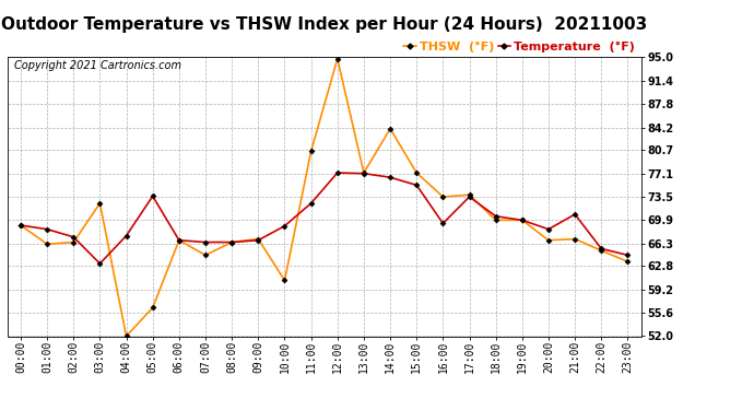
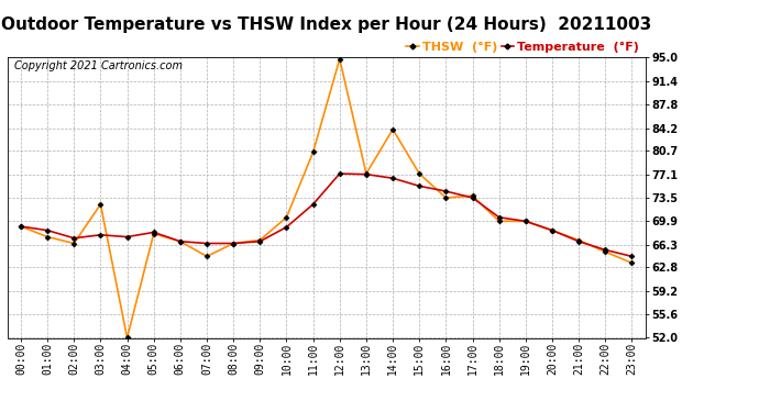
THSW (°F)/01:00: 66.2 -> 67.5
Temperature (°F)/03:00: 63.2 -> 67.8
Temperature (°F)/05:00: 73.6 -> 68.2
THSW (°F)/05:00: 56.4 -> 68.0
THSW (°F)/10:00: 60.6 -> 70.5
Temperature (°F)/16:00: 69.4 -> 74.5
THSW (°F)/20:00: 66.8 -> 68.5
Temperature (°F)/21:00: 70.8 -> 66.8
